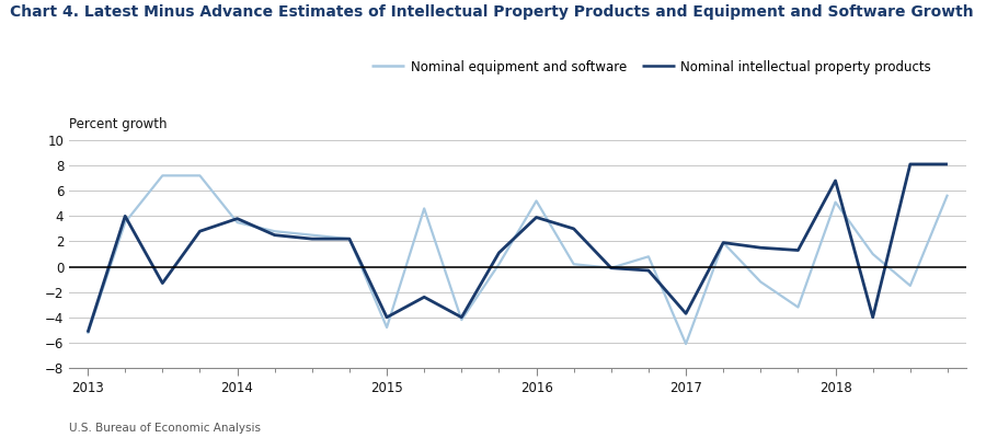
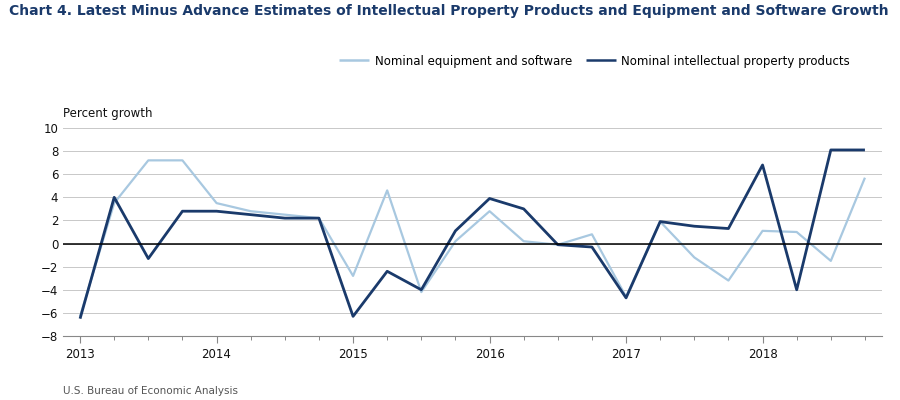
Nominal equipment and software/2013: -5.3 -> -6.3
Nominal intellectual property products/2013: -5.2 -> -6.5
Nominal intellectual property products/2014: 3.8 -> 2.8
Nominal equipment and software/2015: -4.8 -> -2.8
Nominal intellectual property products/2015: -4.0 -> -6.3
Nominal equipment and software/2016: 5.2 -> 2.8
Nominal equipment and software/2017: -6.1 -> -4.6
Nominal intellectual property products/2017: -3.7 -> -4.7
Nominal equipment and software/2018: 5.1 -> 1.1
